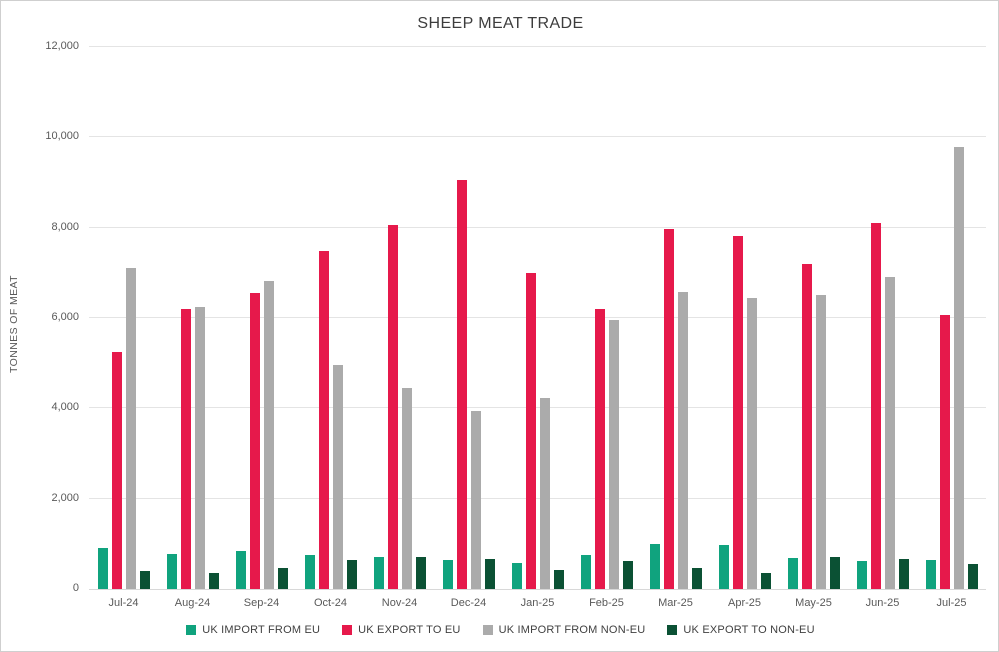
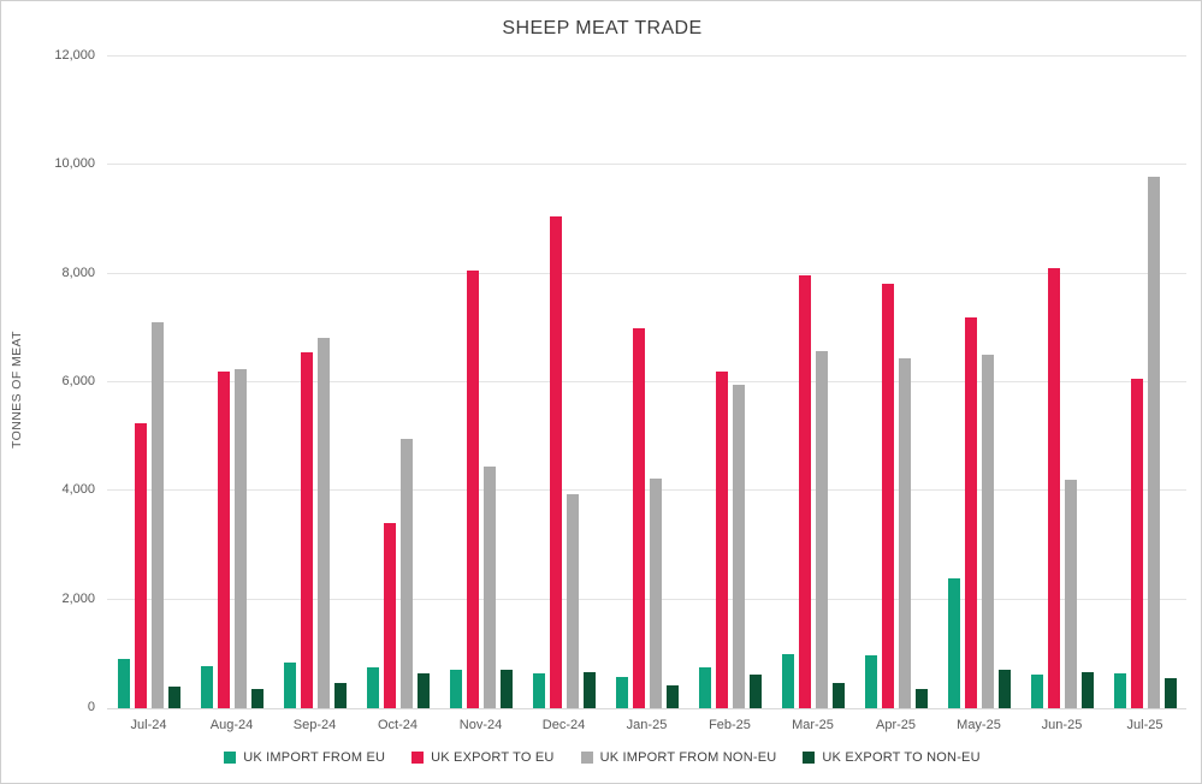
UK EXPORT TO EU/Oct-24: 7500 -> 3400
UK IMPORT FROM EU/May-25: 700 -> 2400
UK IMPORT FROM NON-EU/Jun-25: 6900 -> 4200
